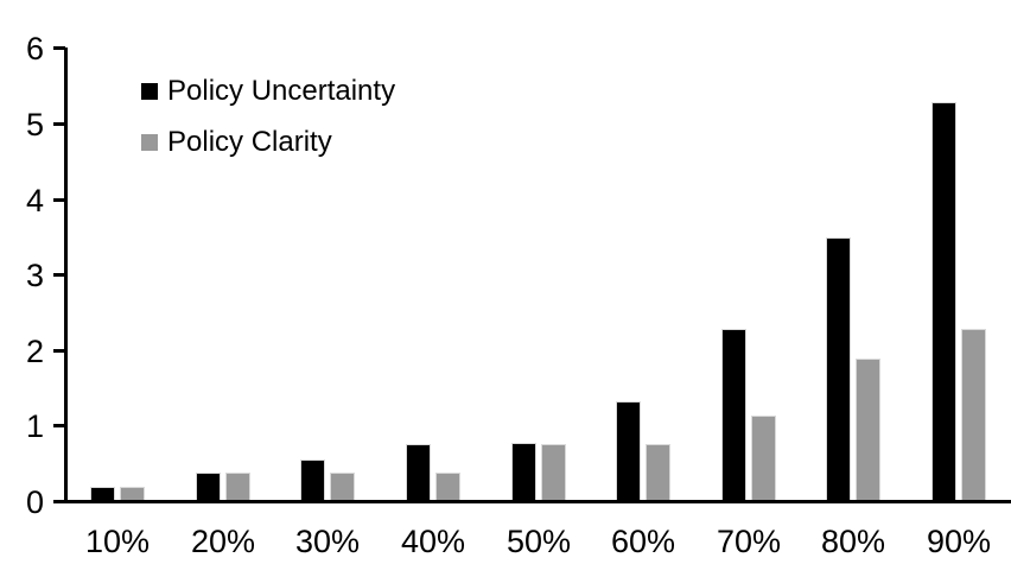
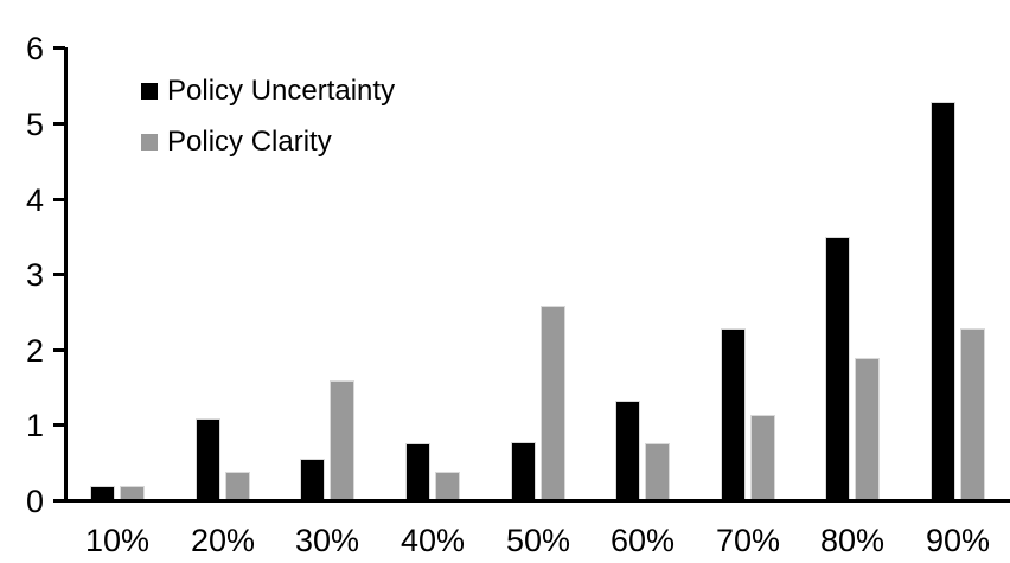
Policy Uncertainty/20%: 0.4 -> 1.1
Policy Clarity/30%: 0.4 -> 1.6
Policy Clarity/50%: 0.8 -> 2.6
